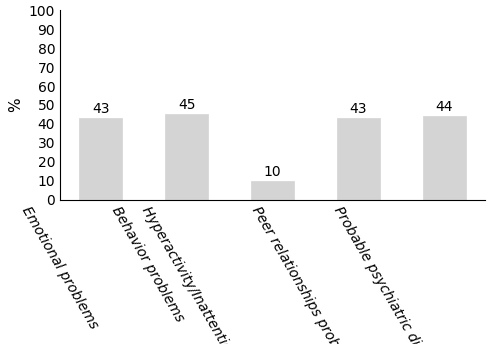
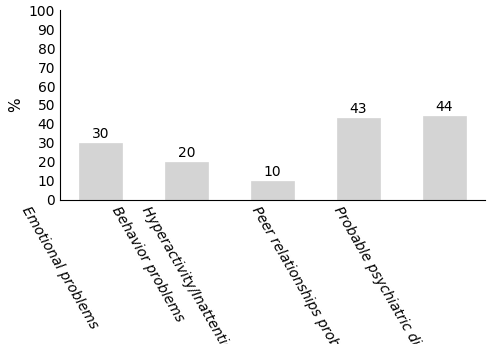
Emotional problems: 43 -> 30
Behavior problems: 45 -> 20
